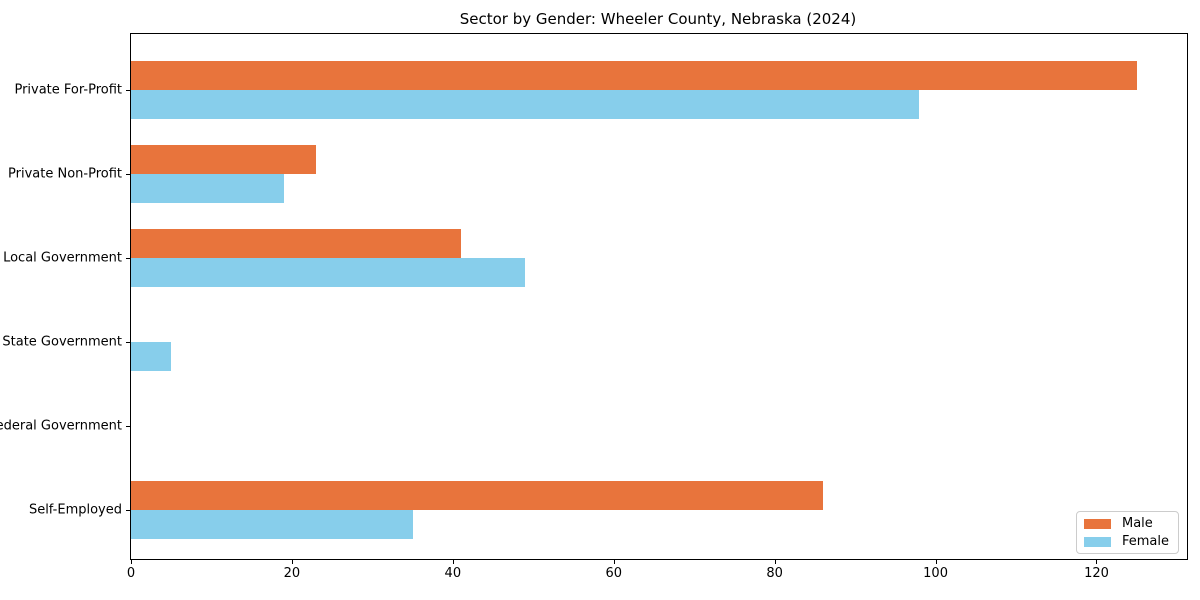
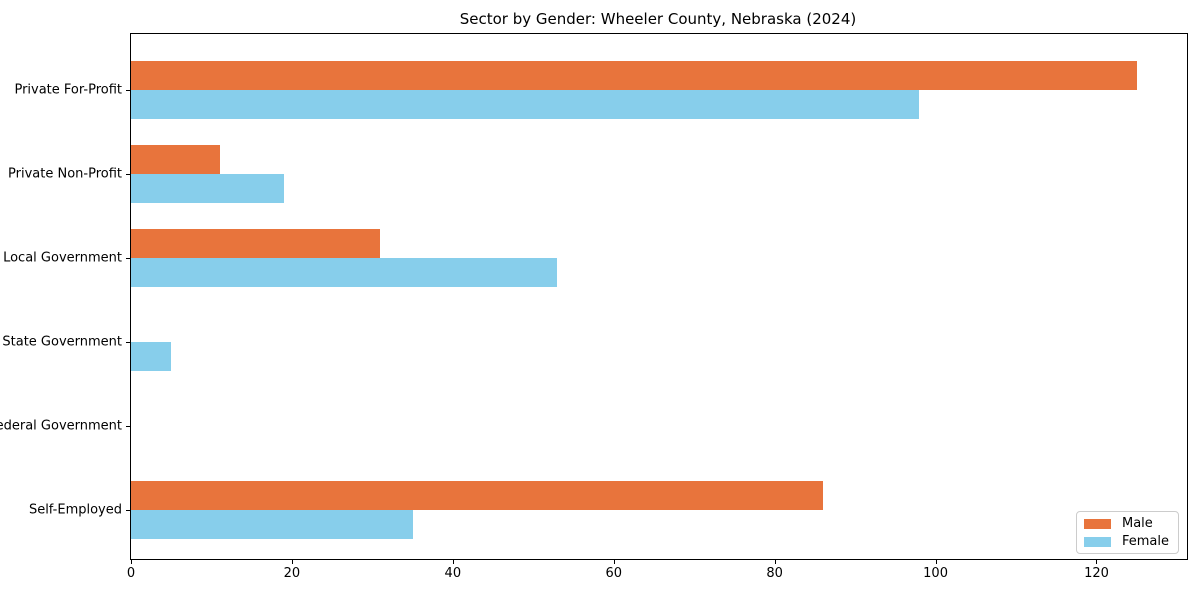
Male/Private Non-Profit: 23 -> 11
Male/Local Government: 41 -> 31
Female/Local Government: 49 -> 53
